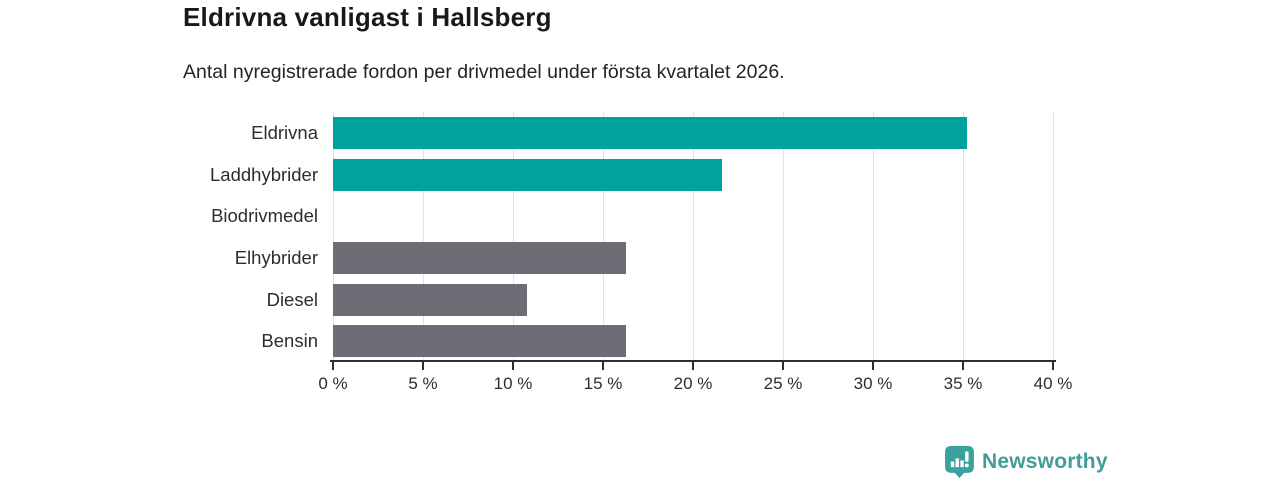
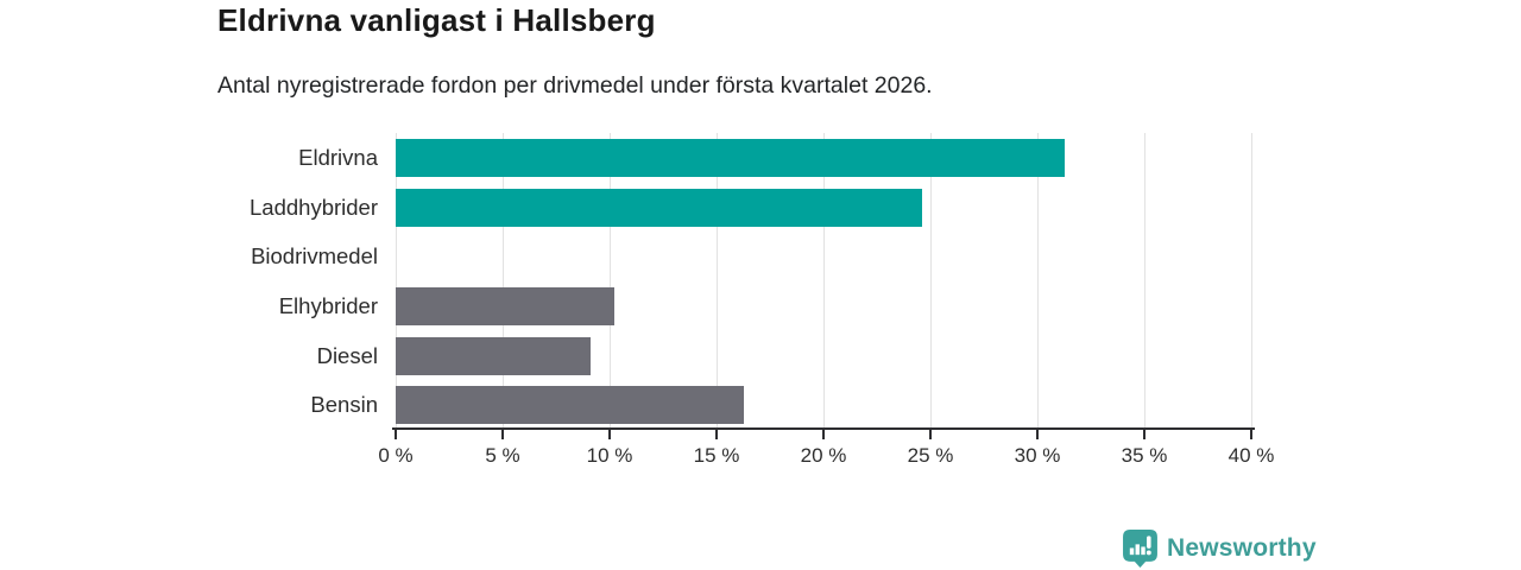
Eldrivna: 35.2% -> 31.3%
Laddhybrider: 21.6% -> 24.6%
Elhybrider: 16.3% -> 10.2%
Diesel: 10.8% -> 9.1%
